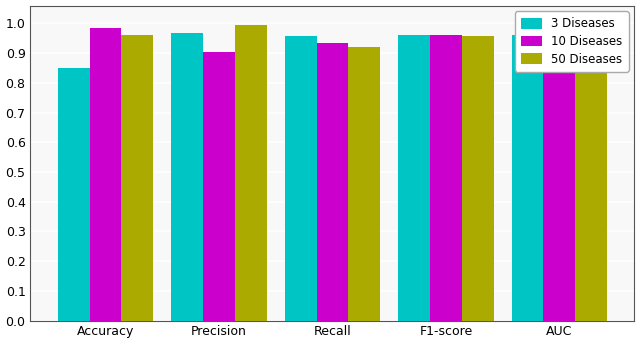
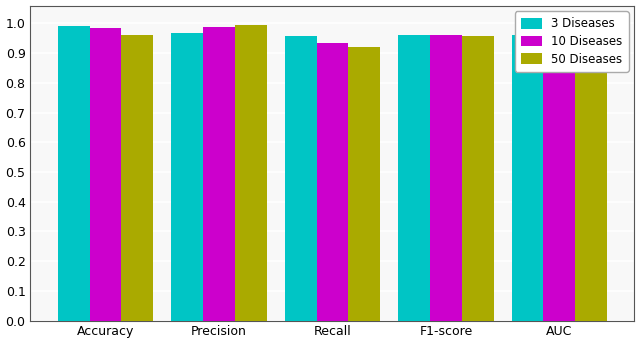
3 Diseases/Accuracy: 0.850 -> 0.990
10 Diseases/Precision: 0.905 -> 0.988
